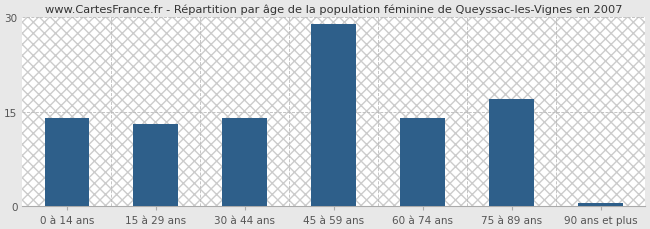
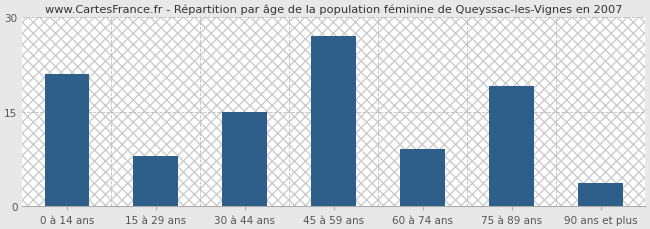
0 à 14 ans: 14.0 -> 21.0
15 à 29 ans: 13.0 -> 8.0
30 à 44 ans: 14.0 -> 15.0
45 à 59 ans: 29.0 -> 27.0
60 à 74 ans: 14.0 -> 9.0
75 à 89 ans: 17.0 -> 19.0
90 ans et plus: 0.5 -> 3.6
